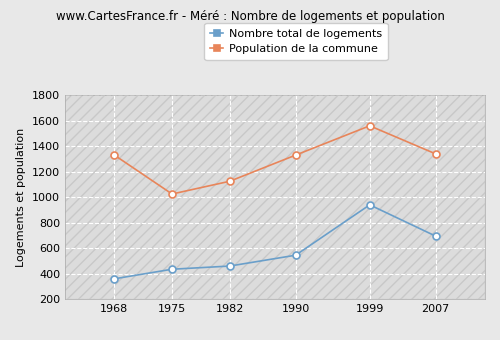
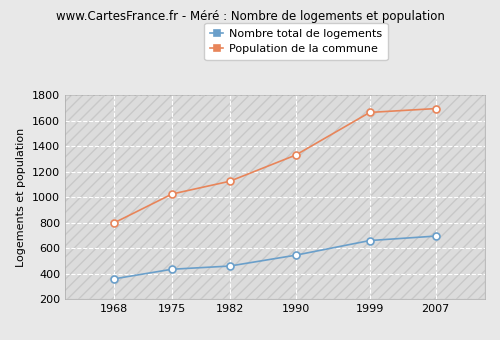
Population de la commune/1968: 1330 -> 800
Nombre total de logements/1999: 940 -> 660
Population de la commune/1999: 1560 -> 1660
Population de la commune/2007: 1340 -> 1700
